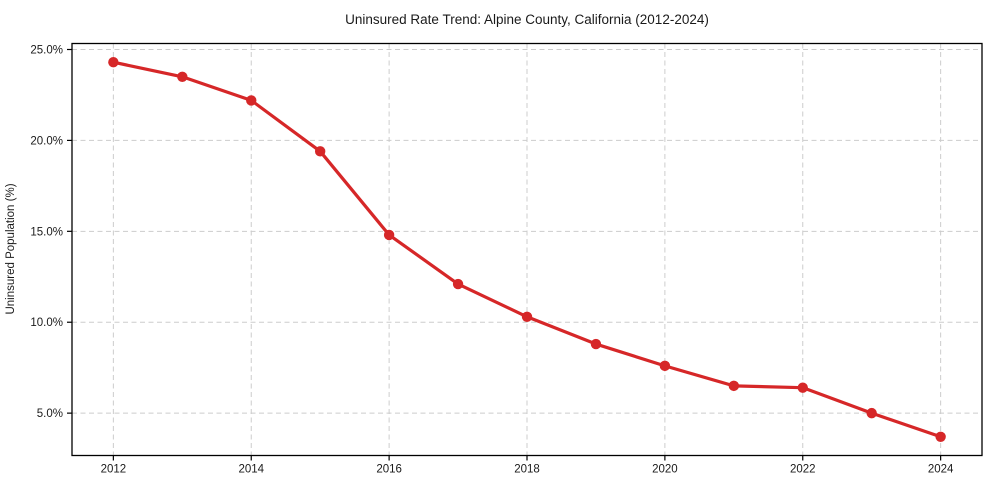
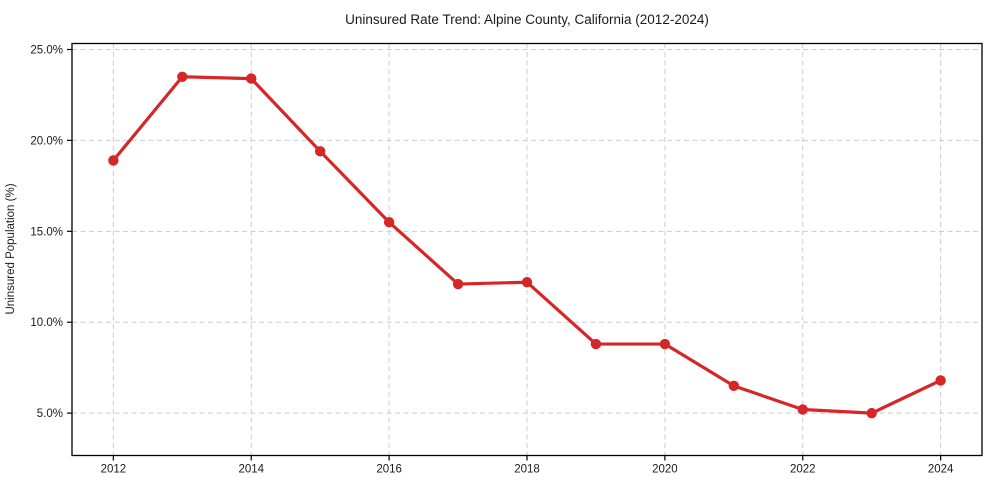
2012: 24.3% -> 18.9%
2014: 22.2% -> 23.4%
2016: 14.8% -> 15.5%
2018: 10.3% -> 12.2%
2020: 7.6% -> 8.8%
2022: 6.4% -> 5.2%
2024: 3.7% -> 6.8%
